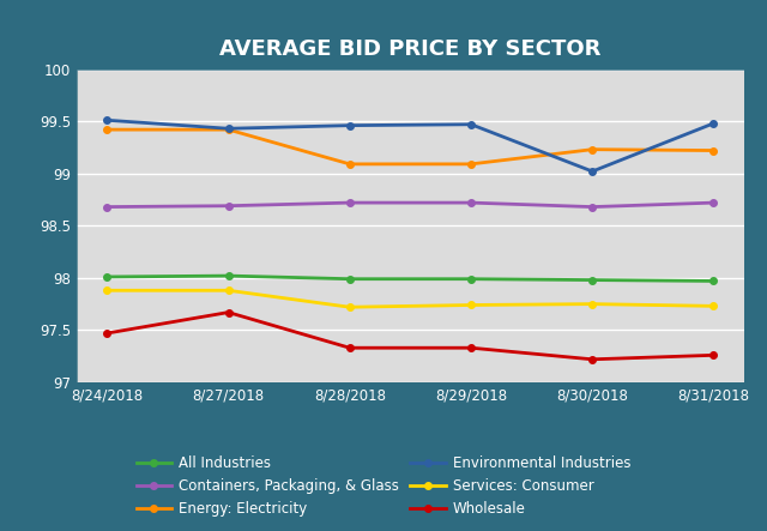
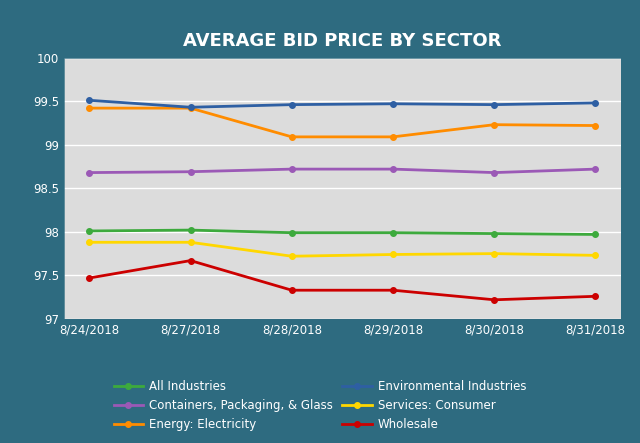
Environmental Industries/8/30/2018: 99.02 -> 99.46
